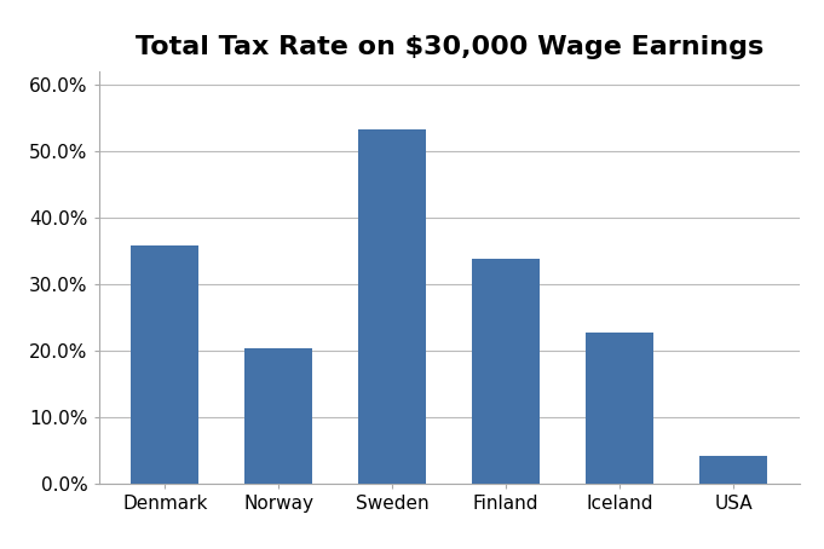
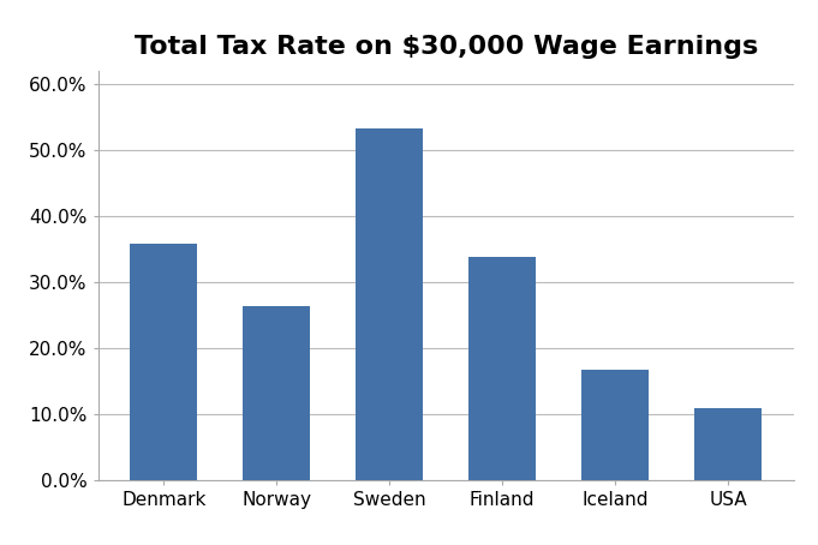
Norway: 20.3% -> 26.4%
Iceland: 22.6% -> 16.6%
USA: 4.1% -> 10.8%
